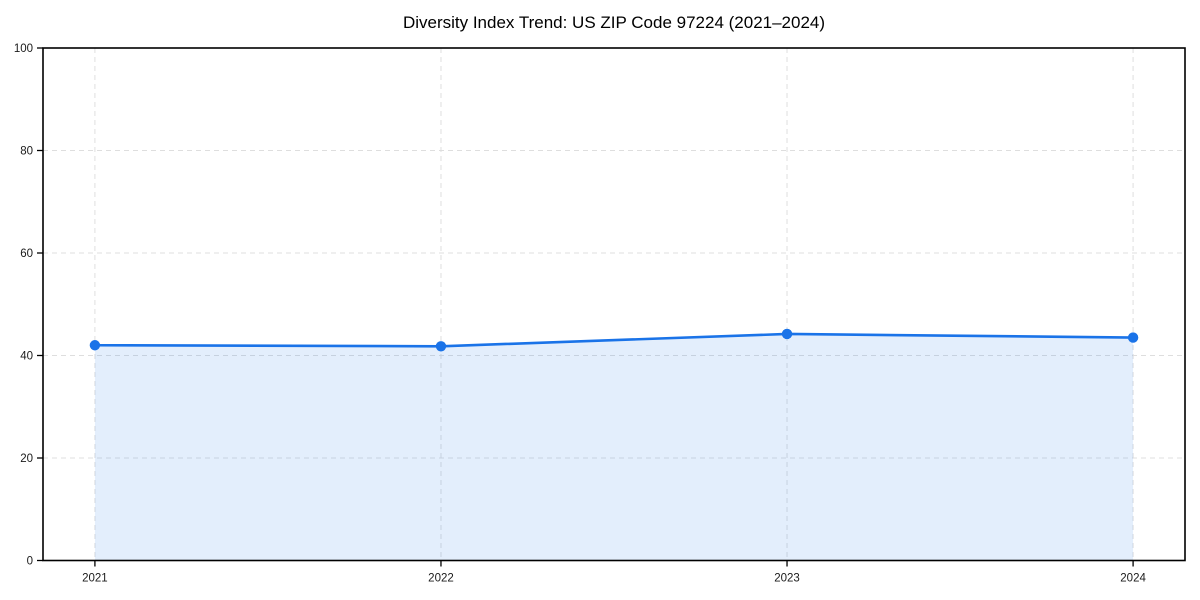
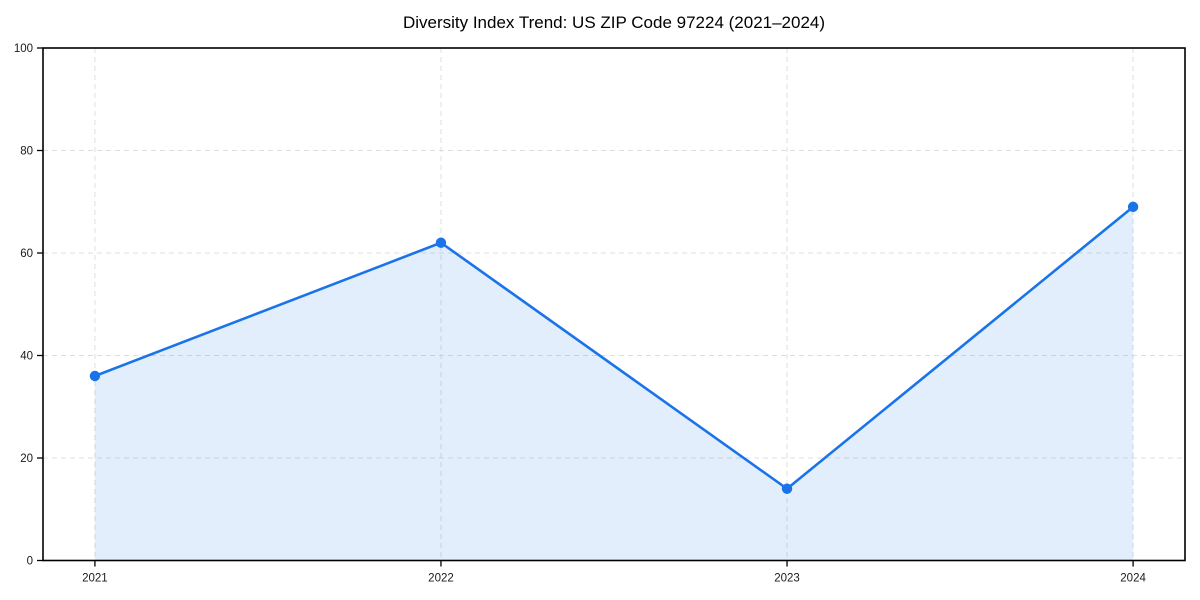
2021: 42 -> 36
2022: 42 -> 62
2023: 44 -> 14
2024: 44 -> 69
